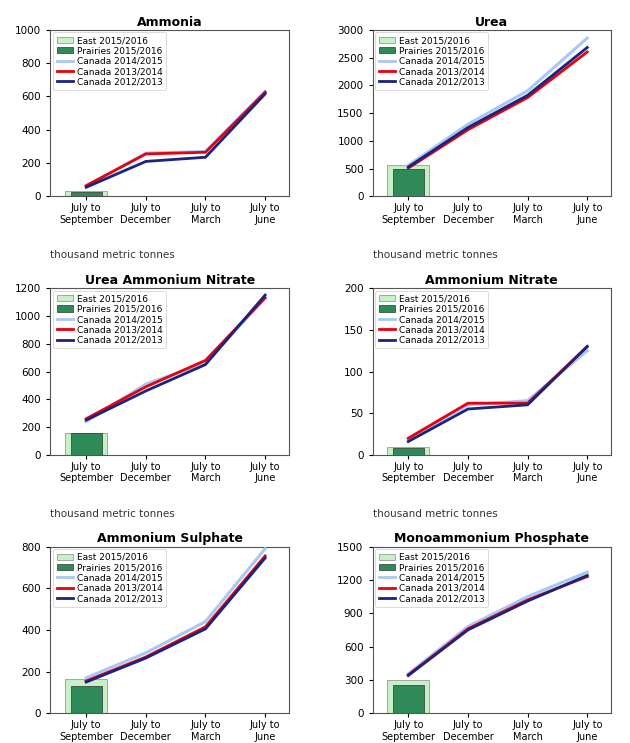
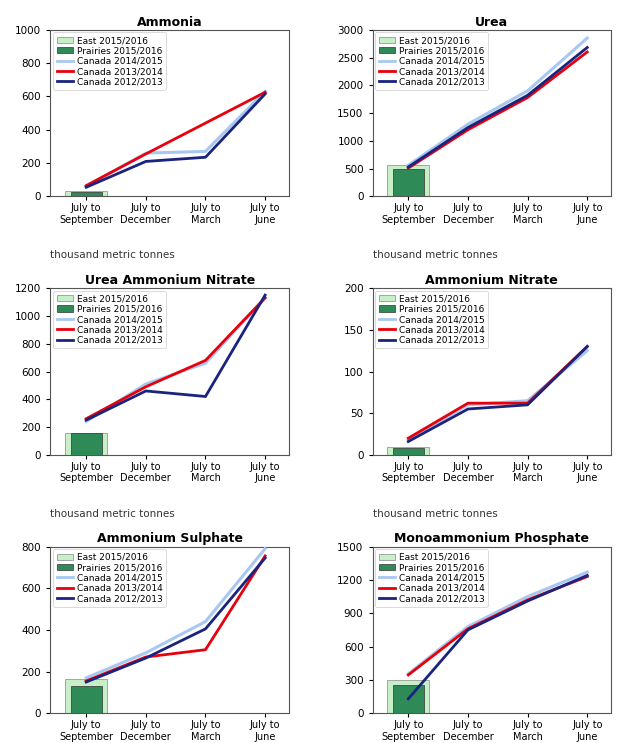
Ammonia/Canada 2013/2014/July to March: 260 -> 440
Urea Ammonium Nitrate/Canada 2012/2013/July to March: 650 -> 420
Ammonium Sulphate/Canada 2013/2014/July to March: 415 -> 305
Monoammonium Phosphate/Canada 2012/2013/July to September: 340 -> 130
